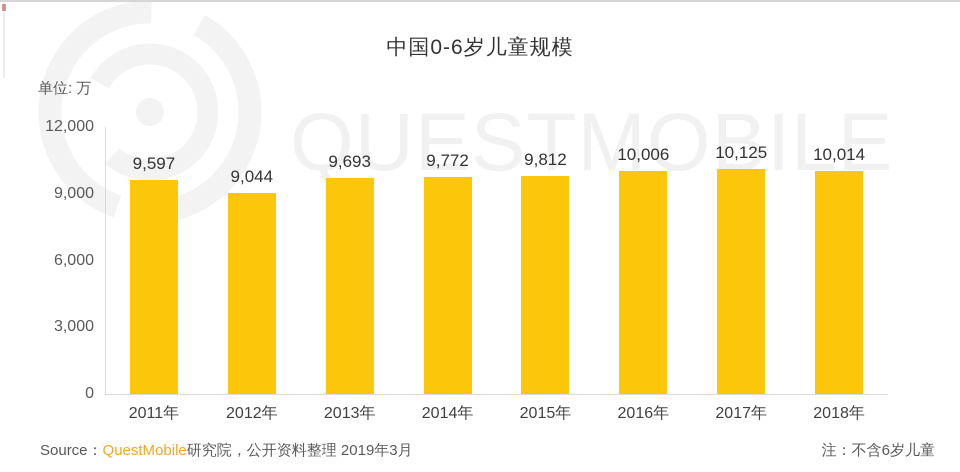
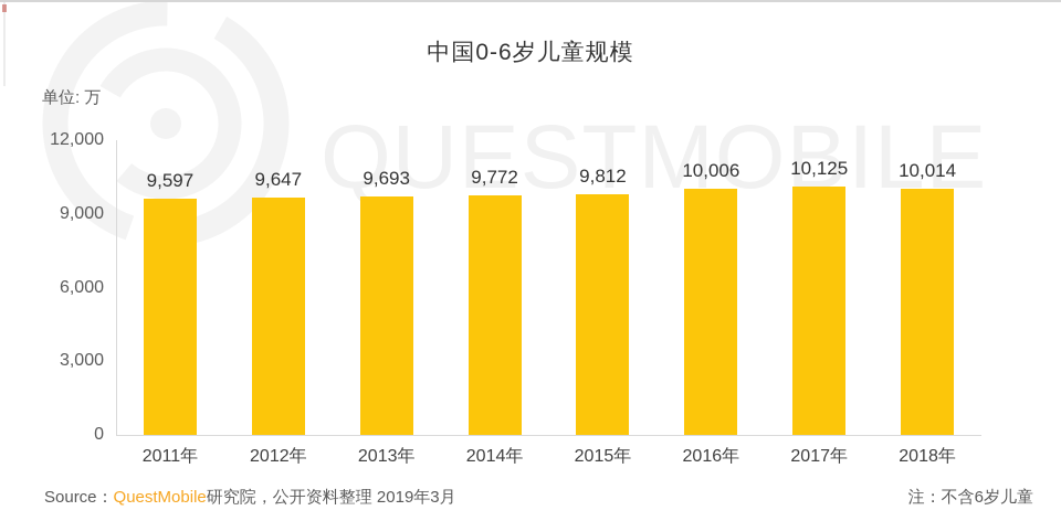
2012年: 9,044 -> 9,647
